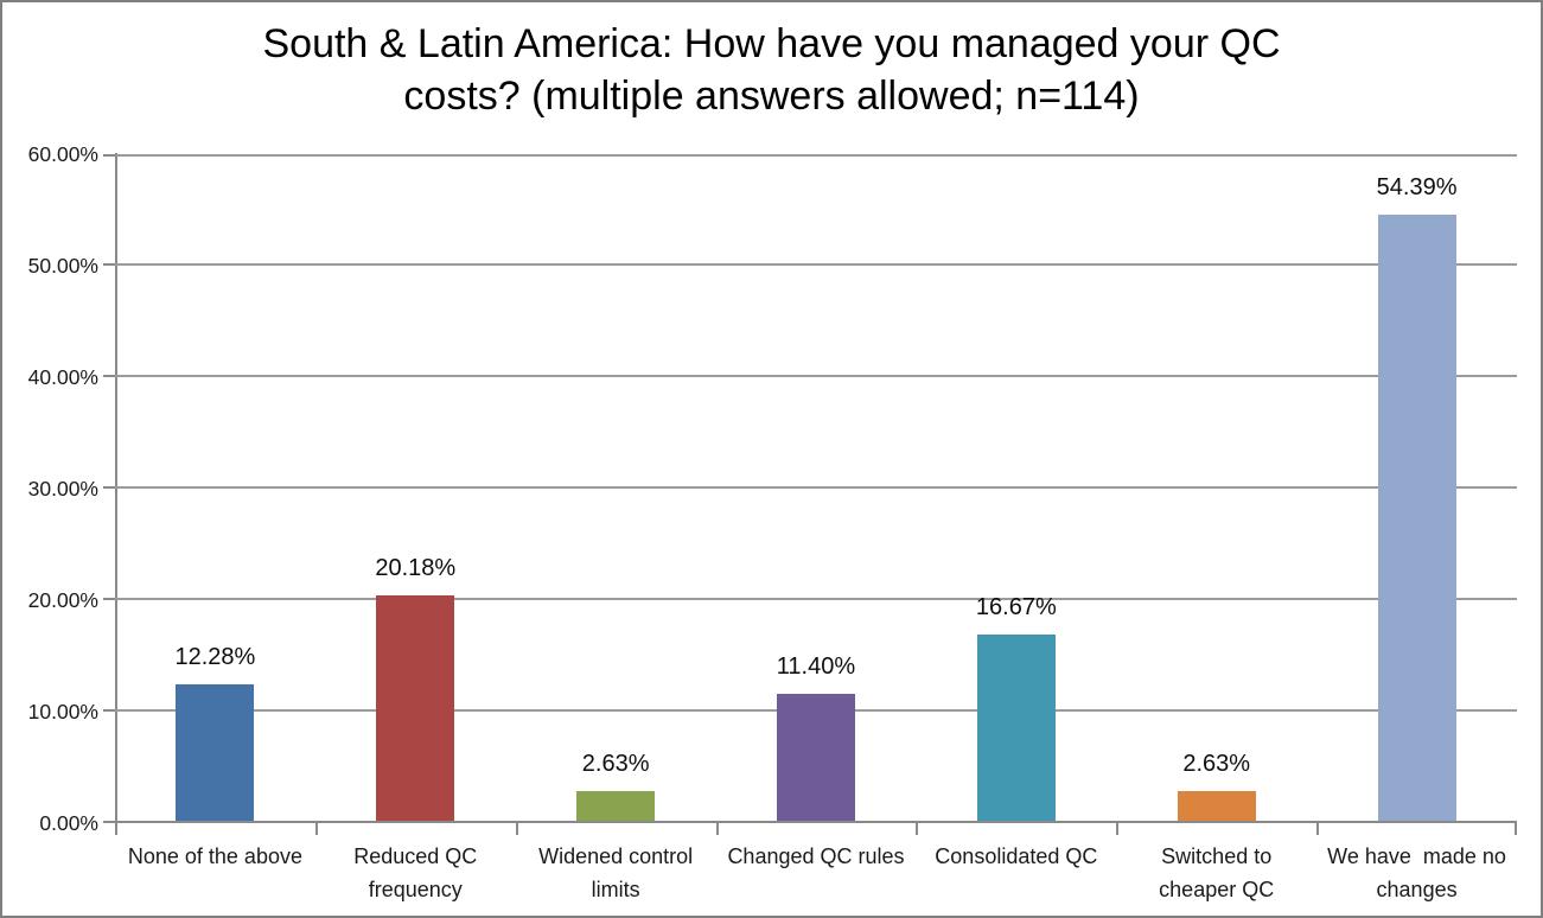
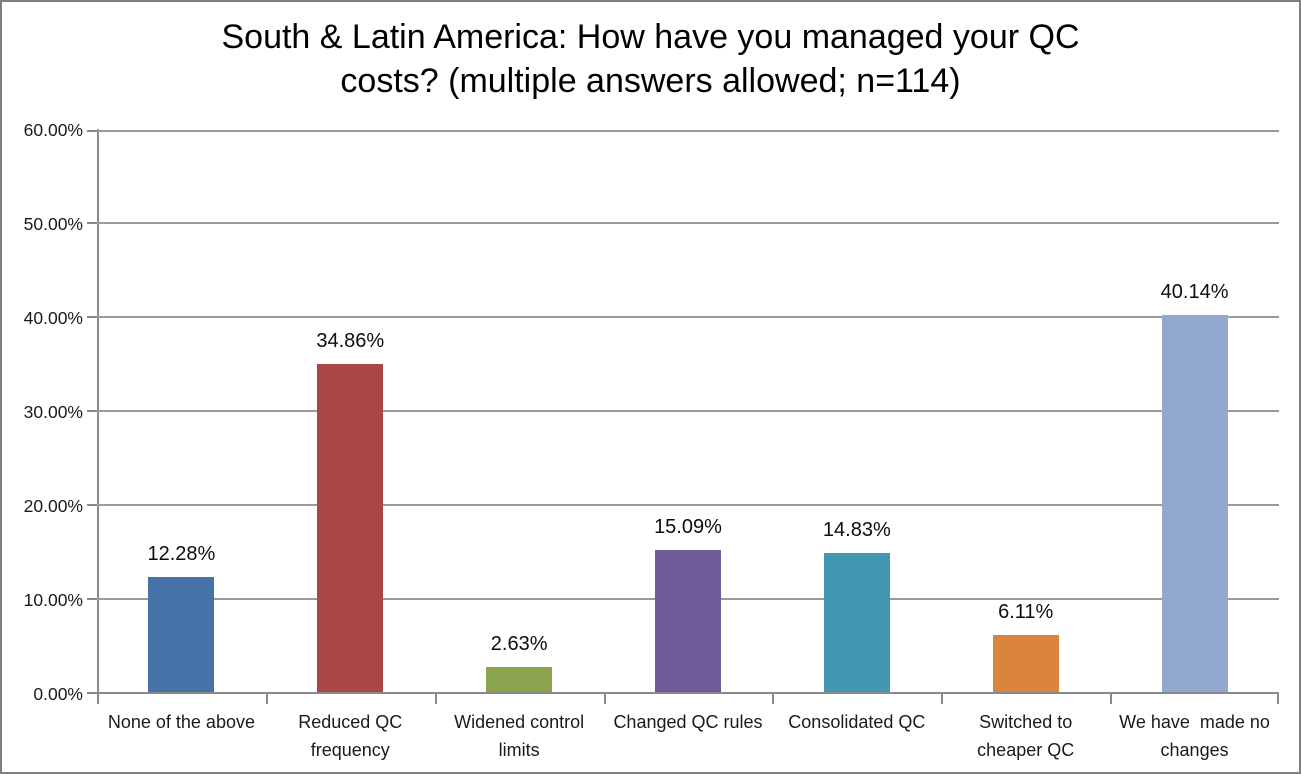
Reduced QC frequency: 20.18% -> 34.86%
Changed QC rules: 11.40% -> 15.09%
Consolidated QC: 16.67% -> 14.83%
Switched to cheaper QC: 2.63% -> 6.11%
We have made no changes: 54.39% -> 40.14%
